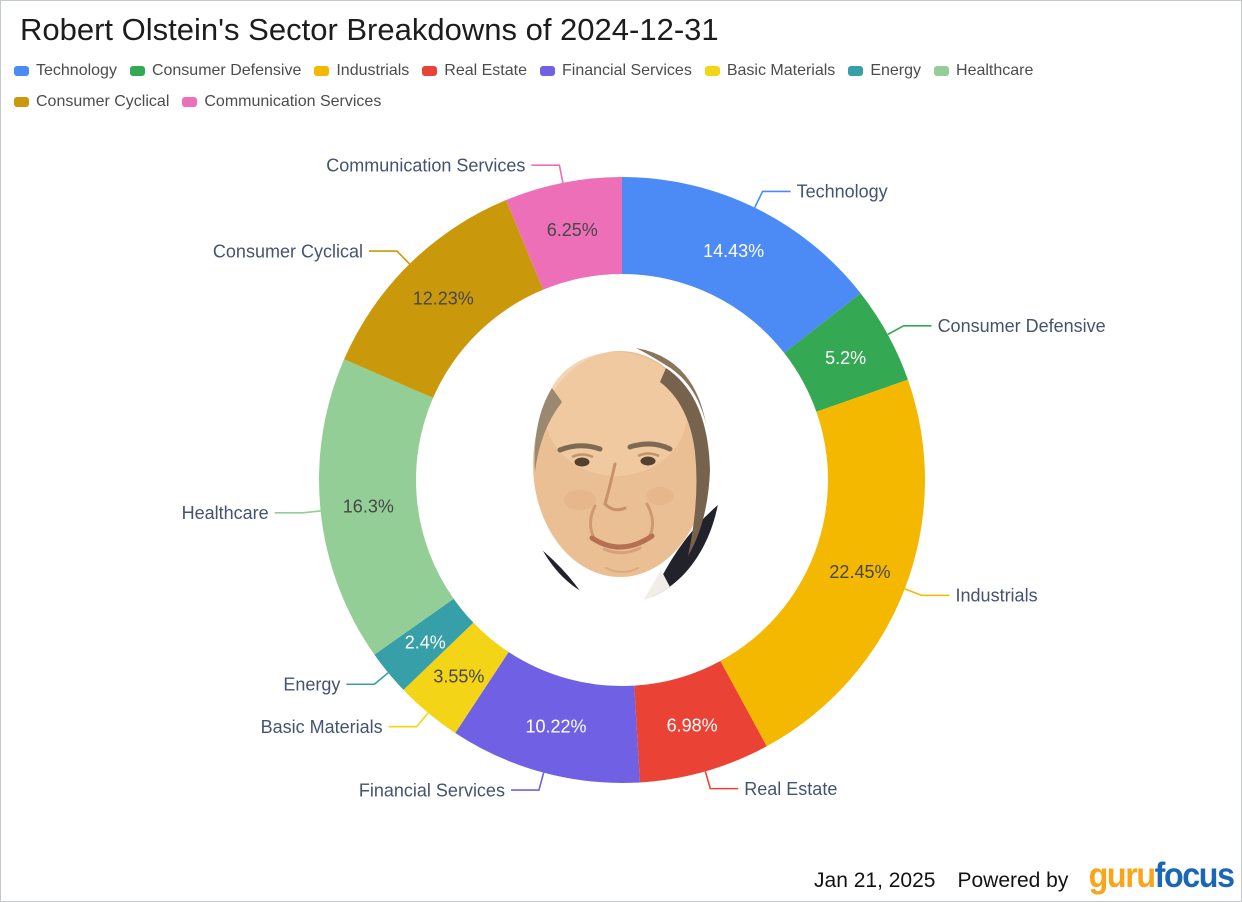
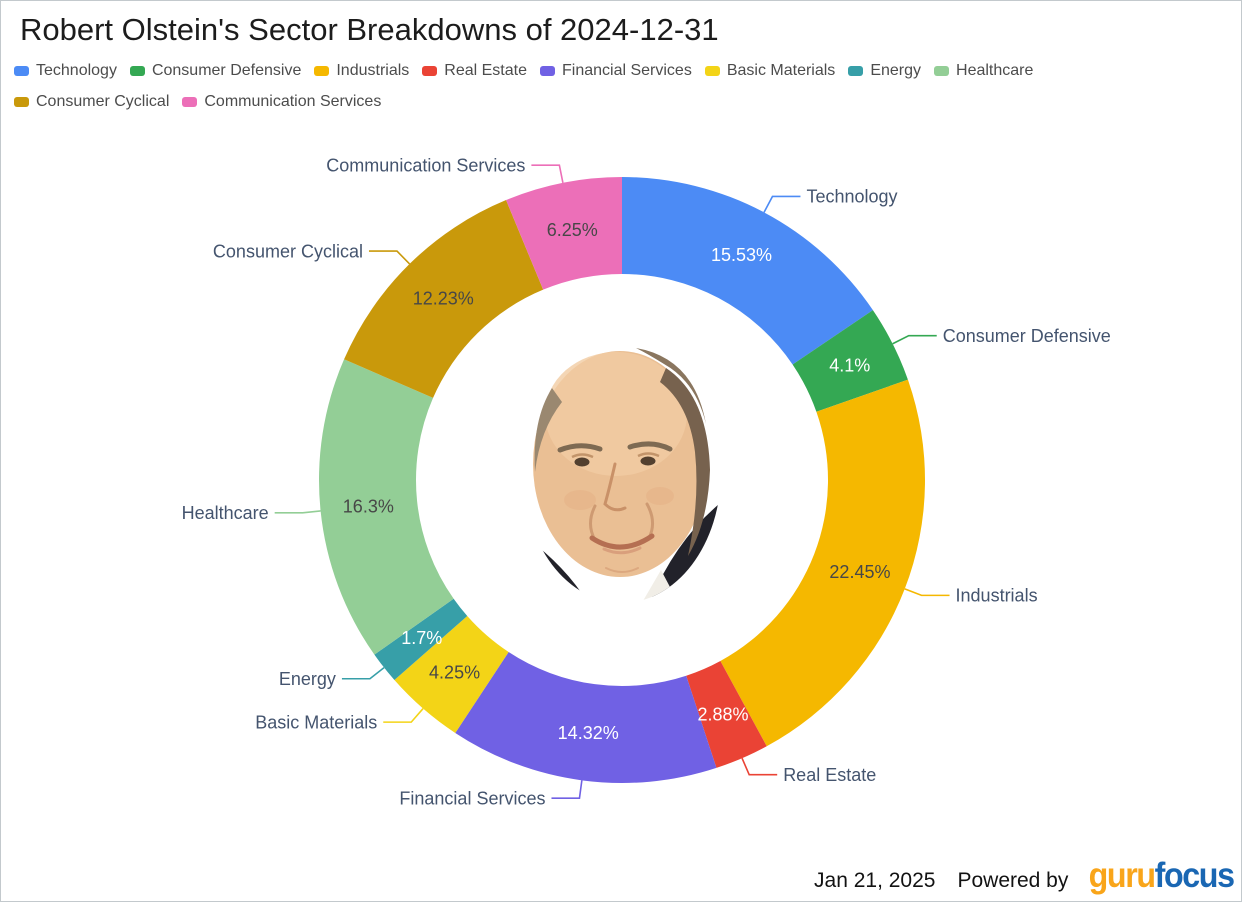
Technology: 14.43% -> 15.53%
Consumer Defensive: 5.2% -> 4.1%
Real Estate: 6.98% -> 2.88%
Financial Services: 10.22% -> 14.32%
Basic Materials: 3.55% -> 4.25%
Energy: 2.4% -> 1.7%
